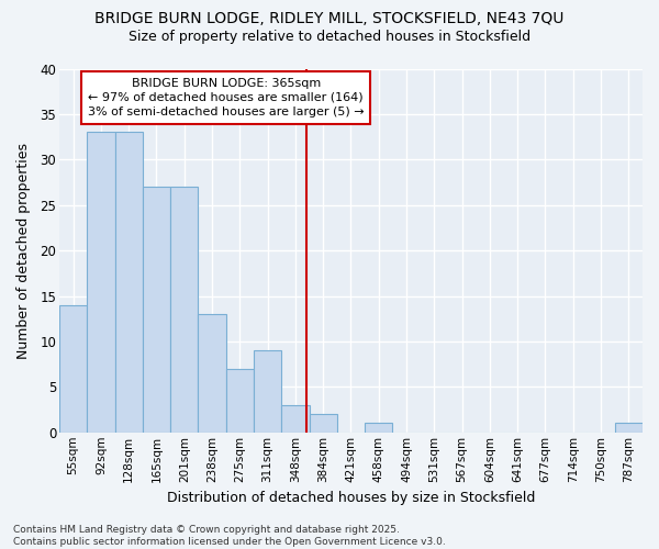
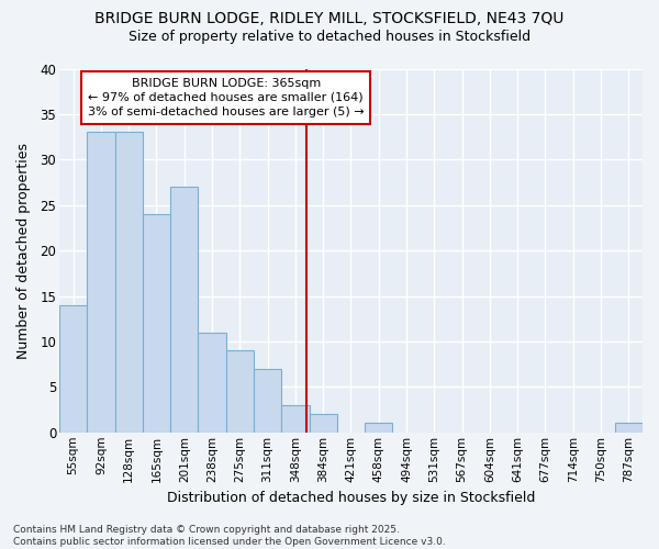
165sqm: 27 -> 24
238sqm: 13 -> 11
275sqm: 7 -> 9
311sqm: 9 -> 7
